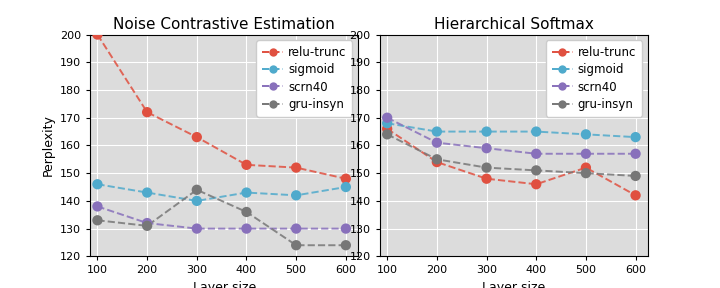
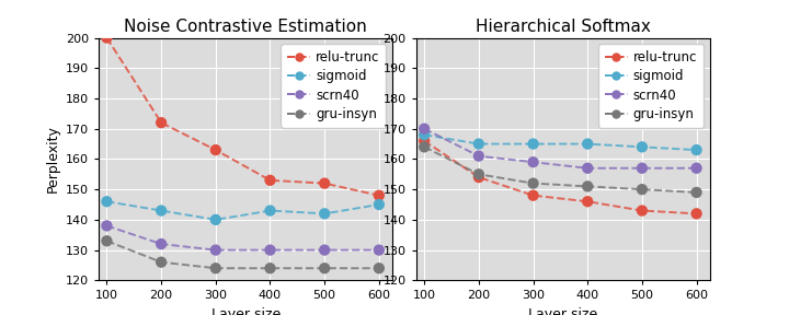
Noise Contrastive Estimation/gru-insyn/200: 131 -> 126
Noise Contrastive Estimation/gru-insyn/300: 144 -> 124
Noise Contrastive Estimation/gru-insyn/400: 136 -> 124
Hierarchical Softmax/relu-trunc/500: 152 -> 143
